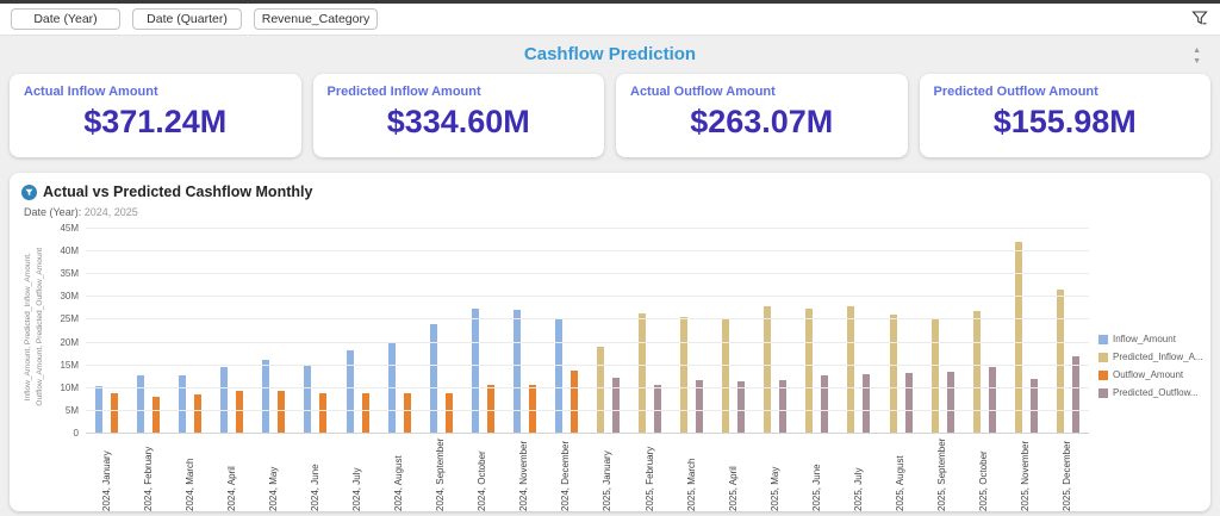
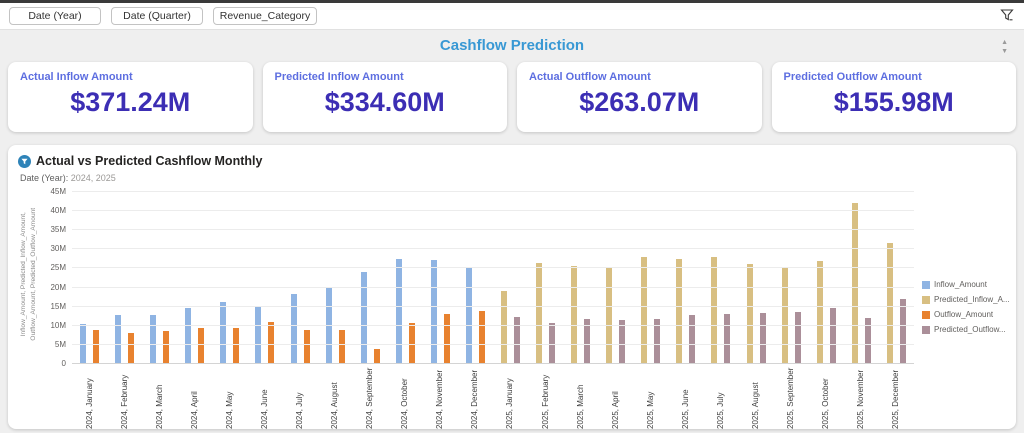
Outflow_Amount/2024, June: 9M -> 11M
Outflow_Amount/2024, September: 9M -> 4M
Outflow_Amount/2024, November: 11M -> 13M
